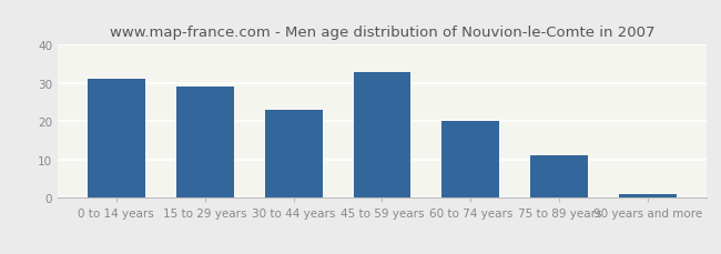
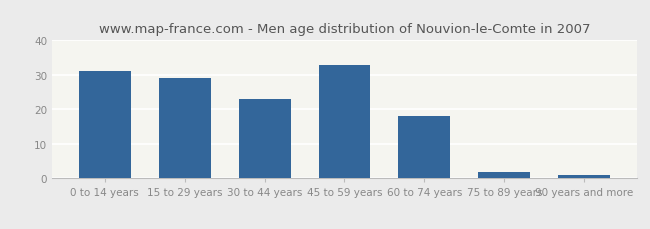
60 to 74 years: 20 -> 18
75 to 89 years: 11 -> 2
